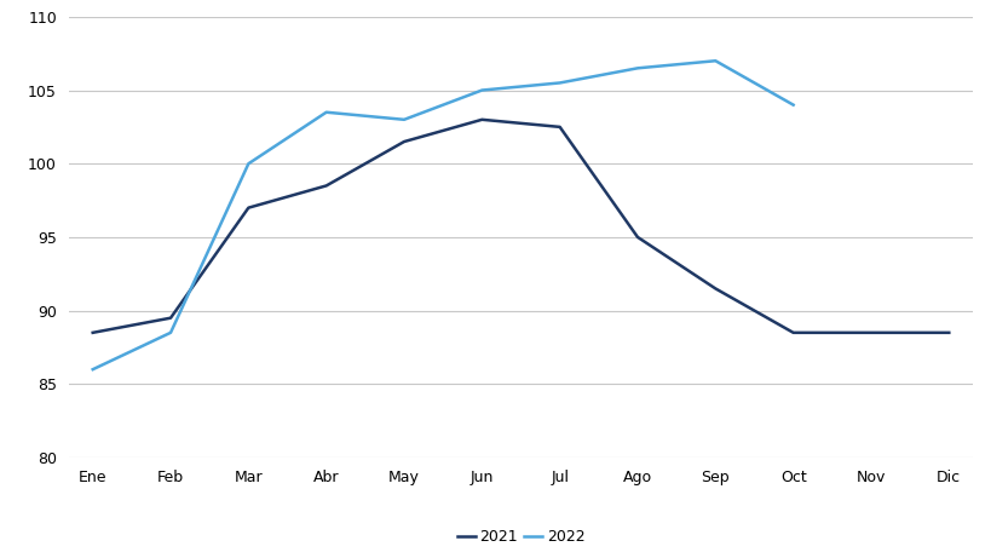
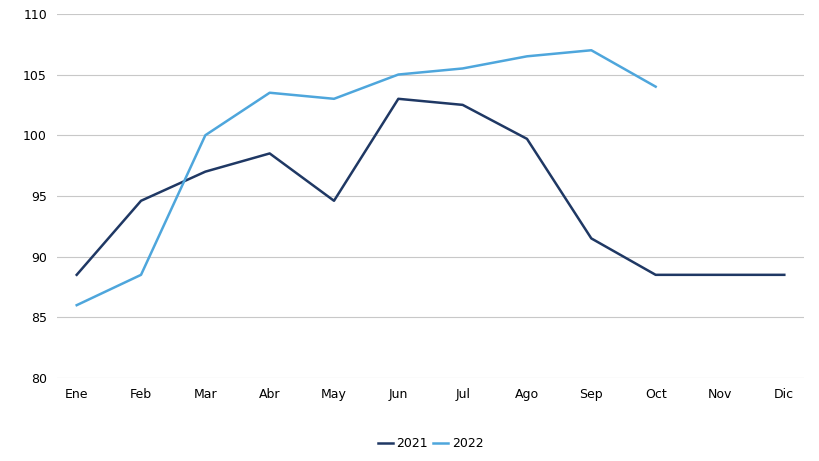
2021/Feb: 89.5 -> 94.6
2021/May: 101.5 -> 94.6
2021/Ago: 95.0 -> 99.7
